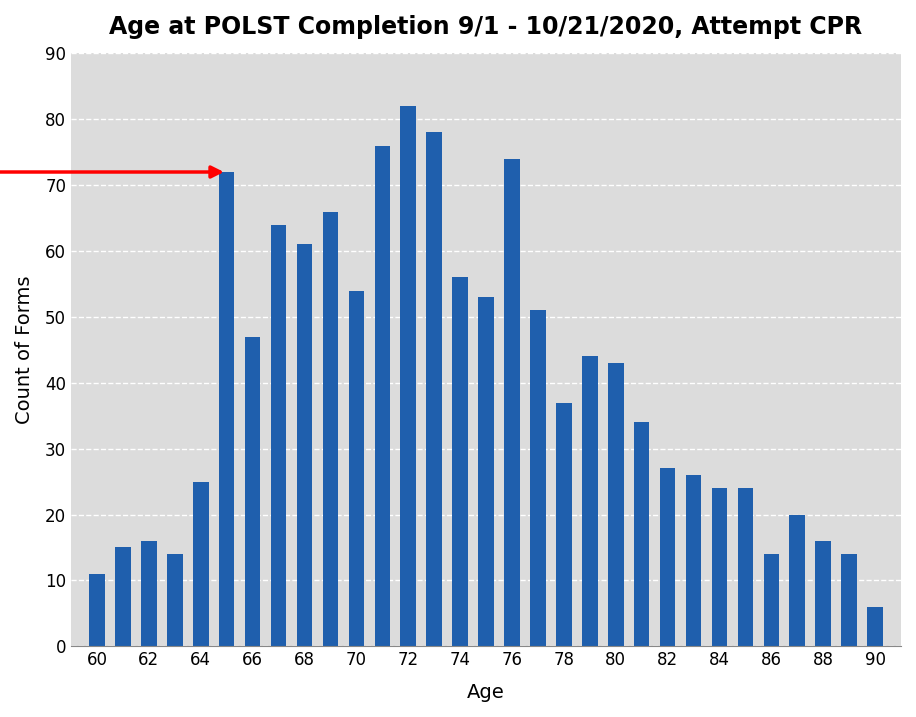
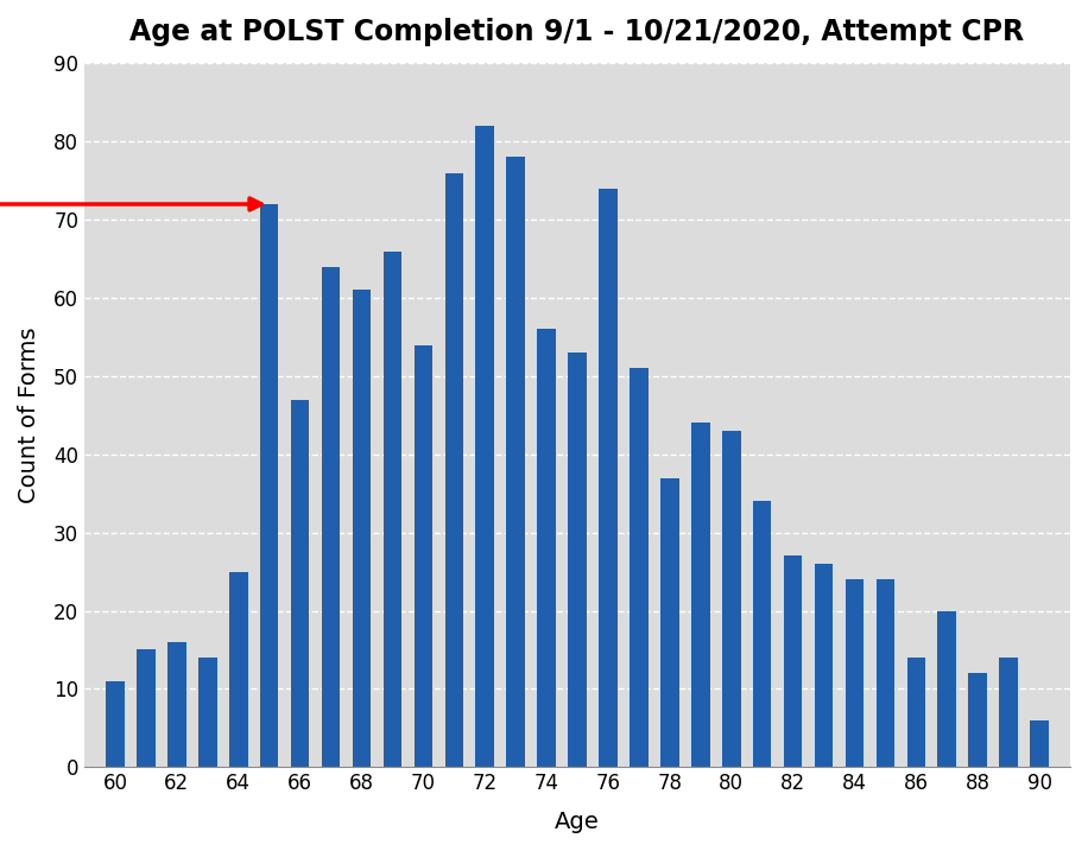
88: 16 -> 12
